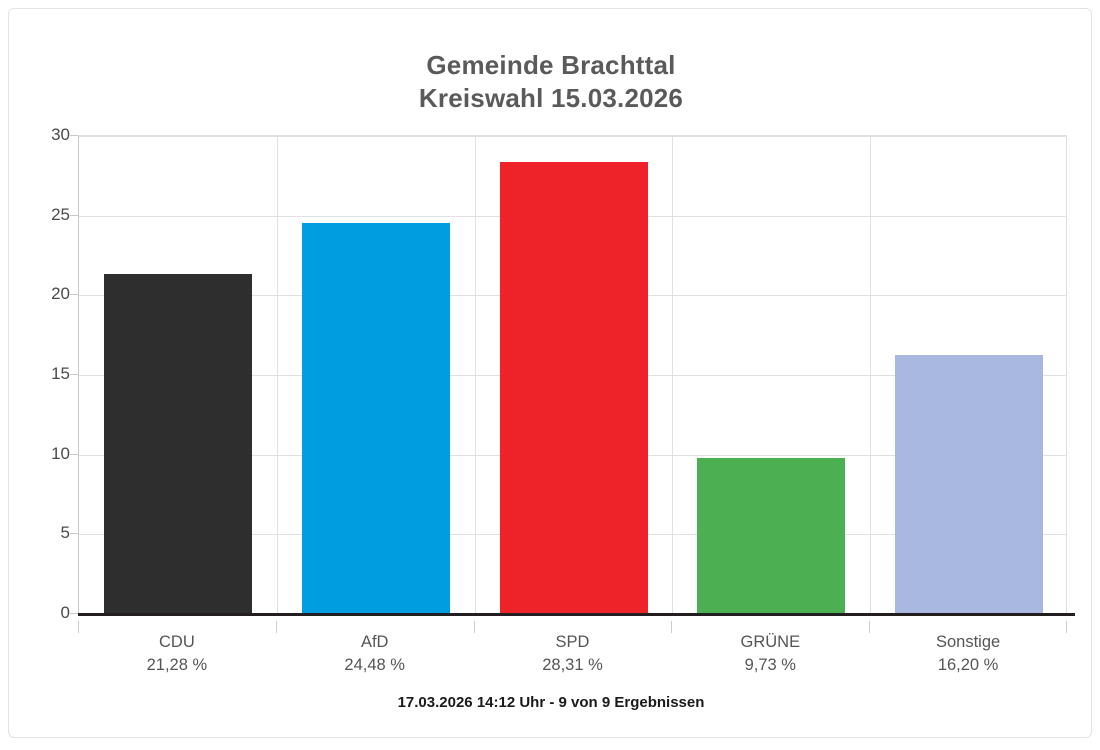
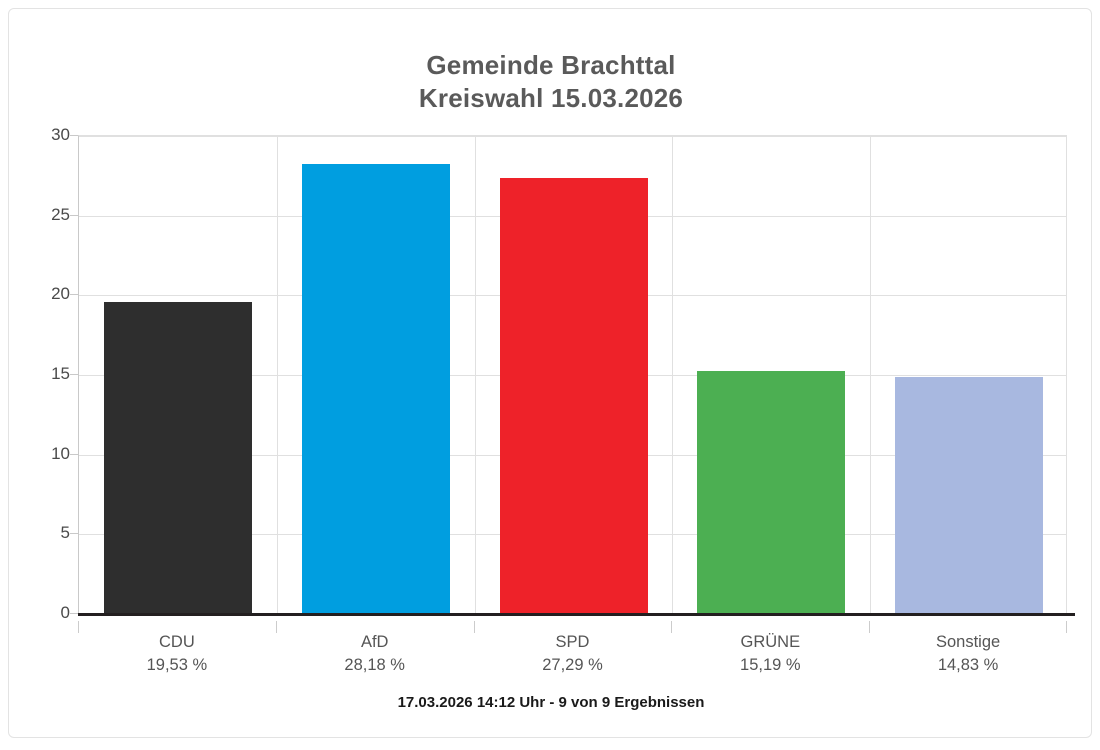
CDU: 21,28 -> 19,53
AfD: 24,48 -> 28,18
SPD: 28,31 -> 27,29
GRÜNE: 9,73 -> 15,19
Sonstige: 16,20 -> 14,83
